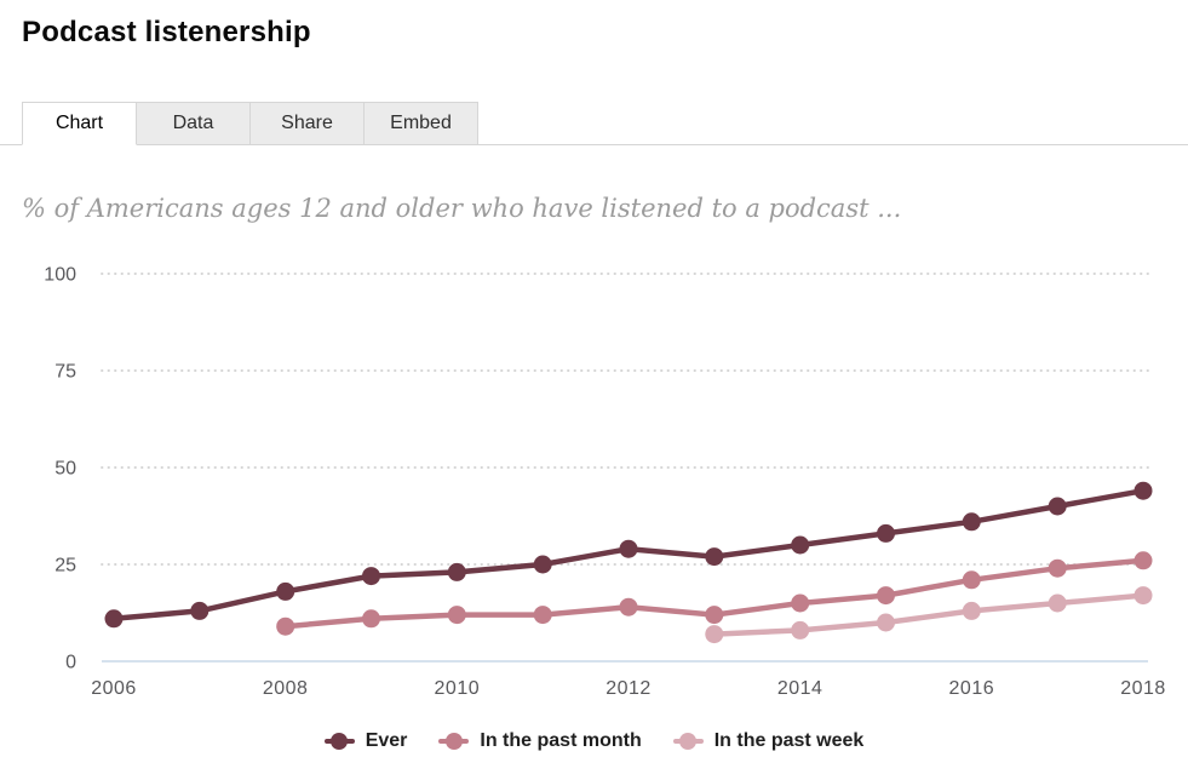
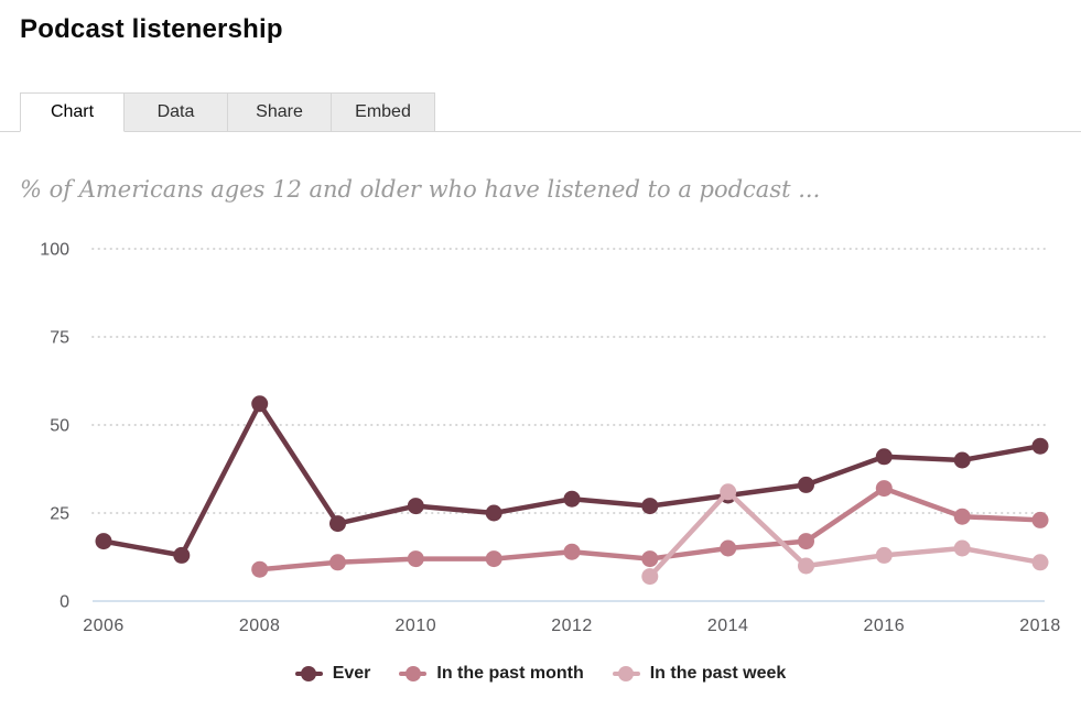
Ever/2006: 11 -> 17
Ever/2008: 18 -> 56
Ever/2010: 23 -> 27
In the past week/2014: 8 -> 31
Ever/2016: 36 -> 41
In the past month/2016: 21 -> 32
In the past month/2018: 26 -> 23
In the past week/2018: 17 -> 11
